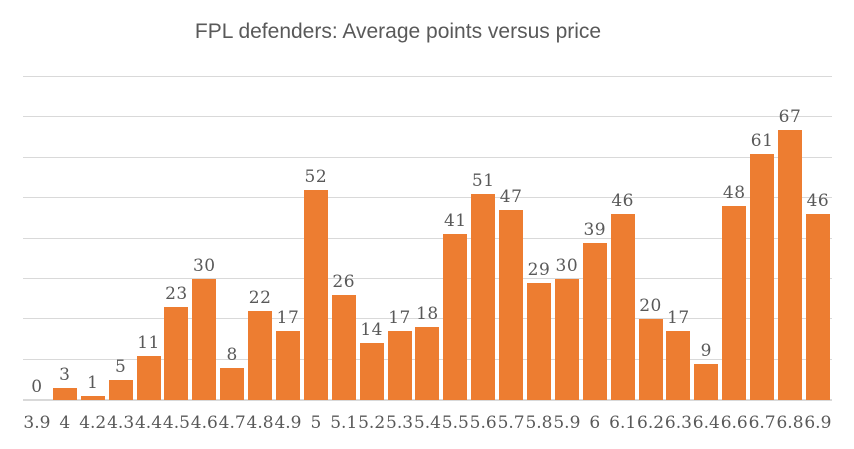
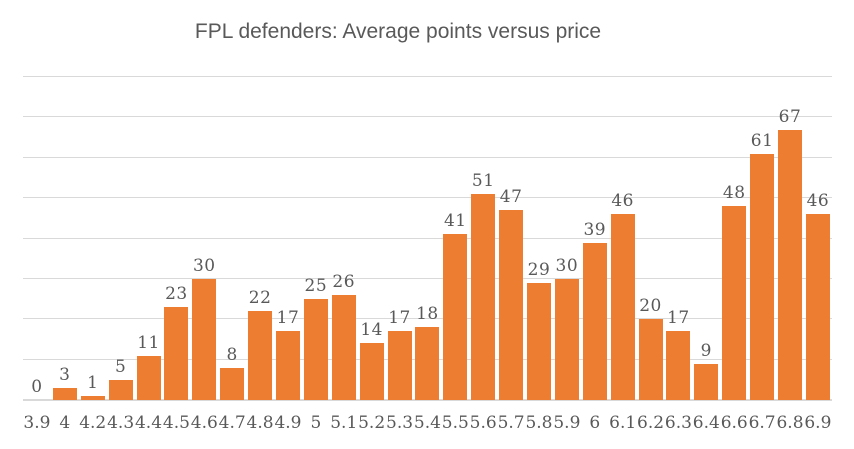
5: 52 -> 25
